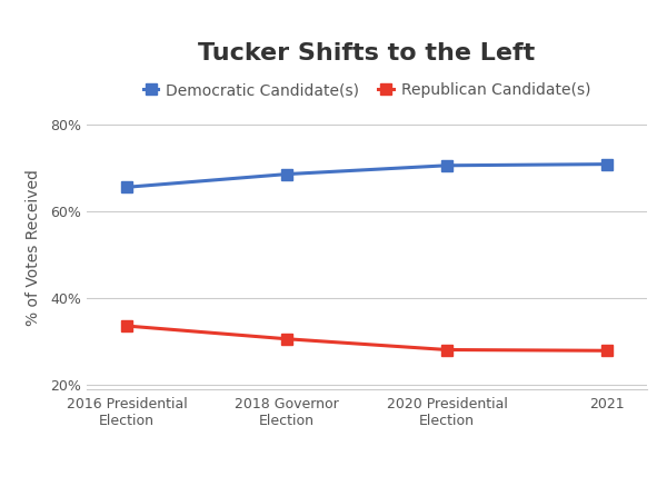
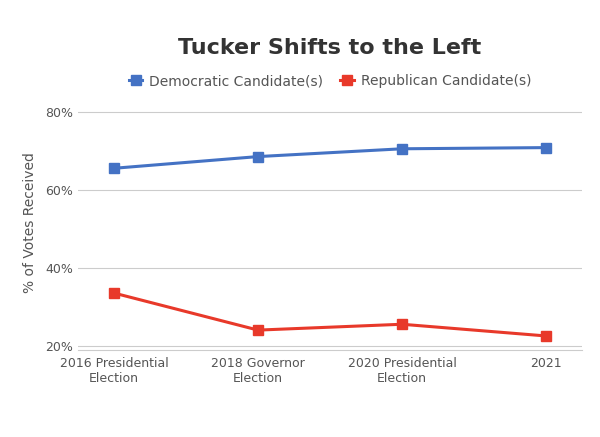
Republican Candidate(s)/2018 Governor Election: 30.5% -> 24.0%
Republican Candidate(s)/2020 Presidential Election: 28.0% -> 25.5%
Republican Candidate(s)/2021: 27.8% -> 22.5%
